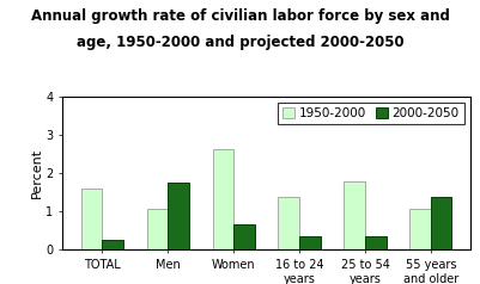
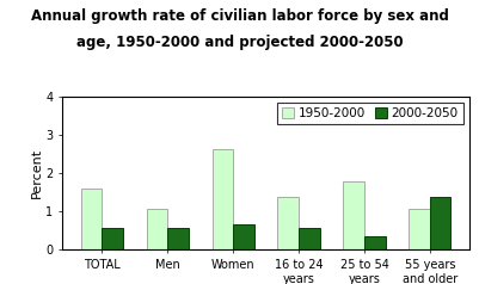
2000-2050/TOTAL: 0.25 -> 0.58
2000-2050/Men: 1.75 -> 0.57
2000-2050/16 to 24 years: 0.35 -> 0.57
